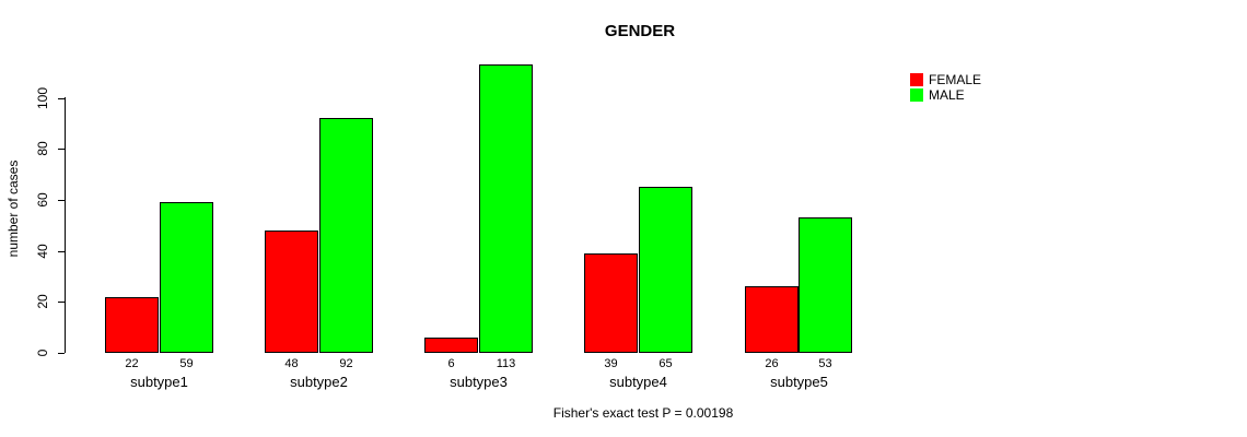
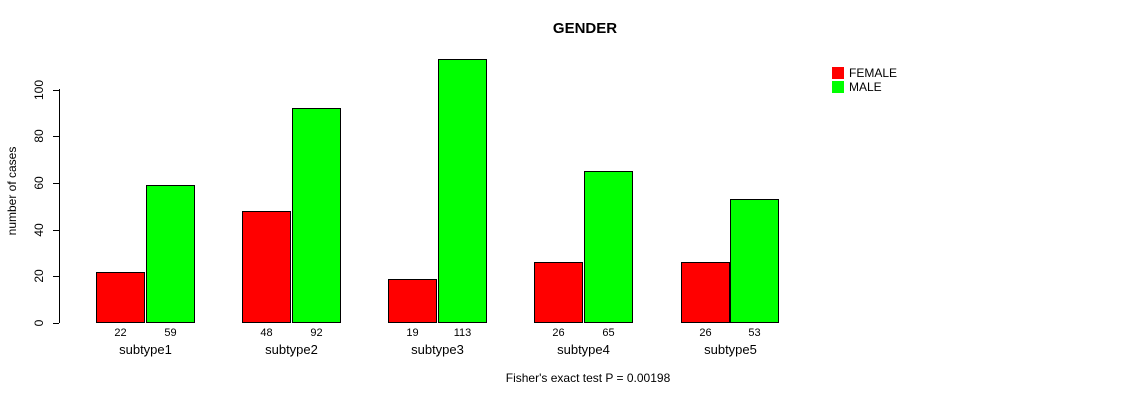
FEMALE/subtype3: 6 -> 19
FEMALE/subtype4: 39 -> 26
